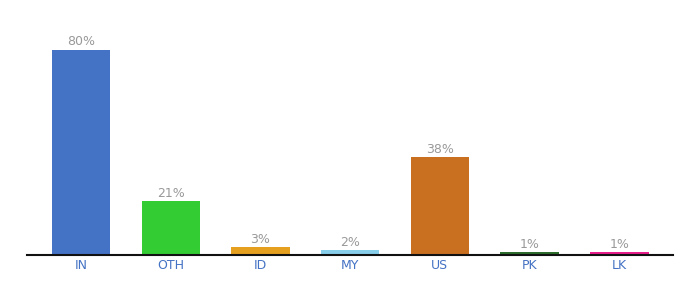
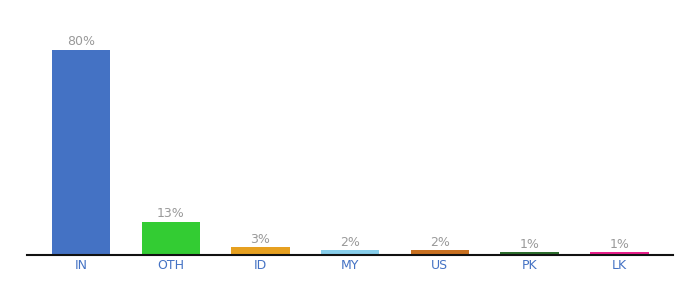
OTH: 21% -> 13%
US: 38% -> 2%
